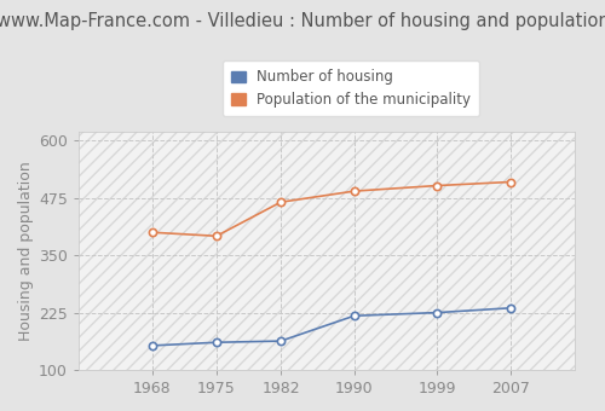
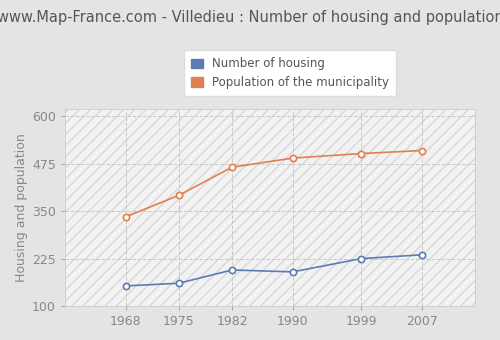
Population of the municipality/1968: 400 -> 335
Number of housing/1982: 163 -> 195
Number of housing/1990: 218 -> 190
